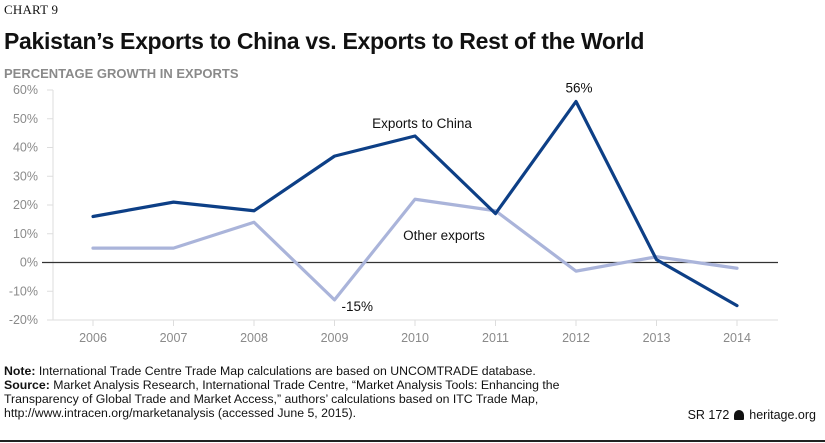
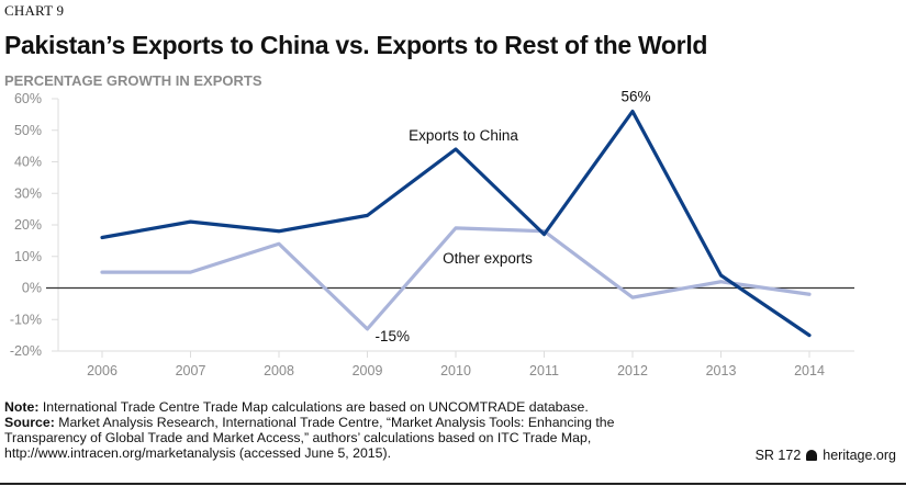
Exports to China/2009: 37% -> 23%
Other exports/2010: 22% -> 19%
Exports to China/2013: 1% -> 4%
